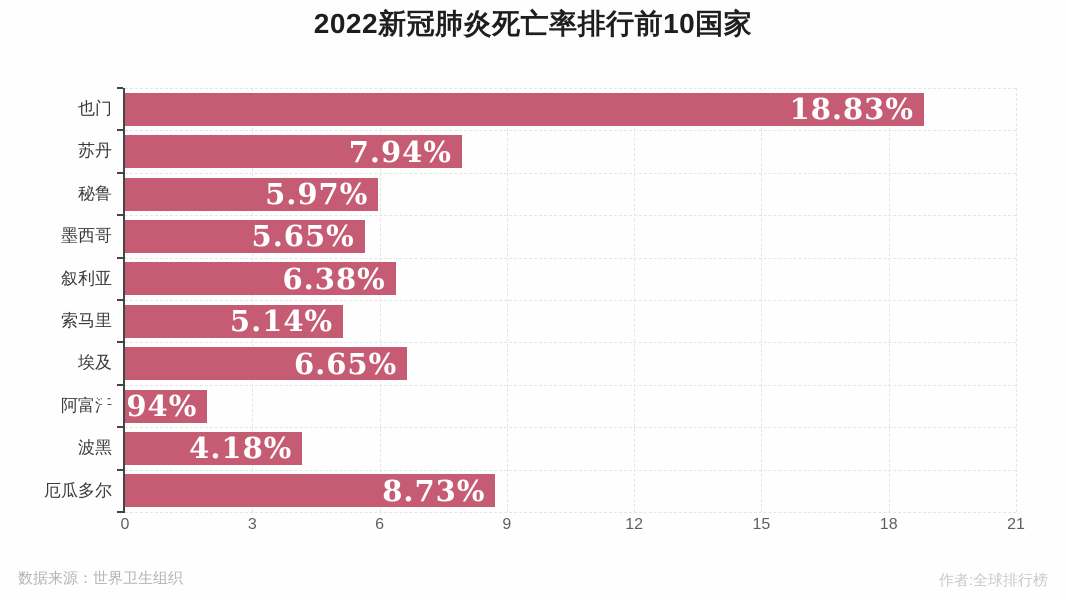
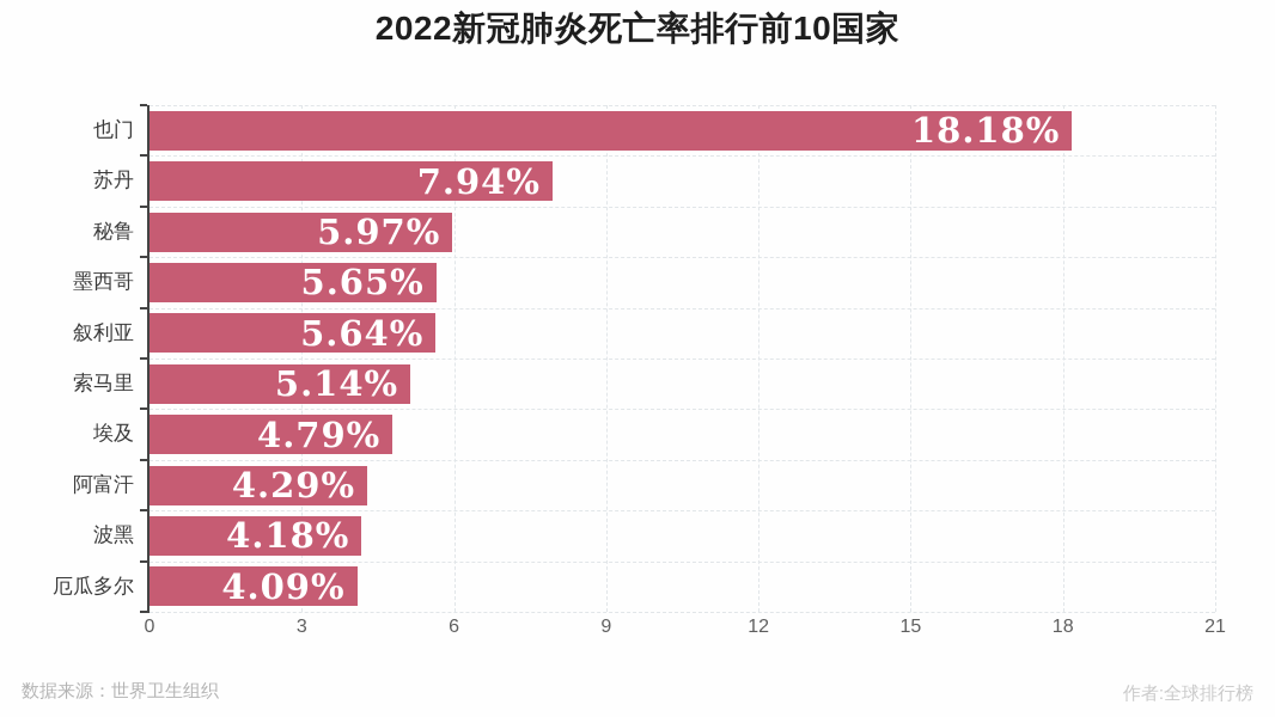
也门: 18.83% -> 18.18%
叙利亚: 6.38% -> 5.64%
埃及: 6.65% -> 4.79%
阿富汗: 1.94% -> 4.29%
厄瓜多尔: 8.73% -> 4.09%
